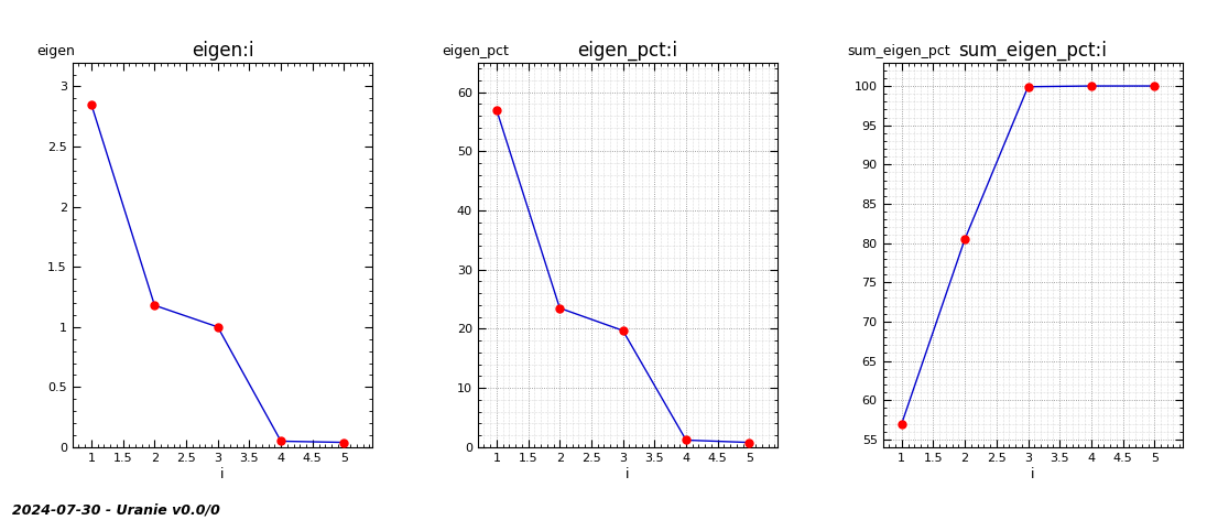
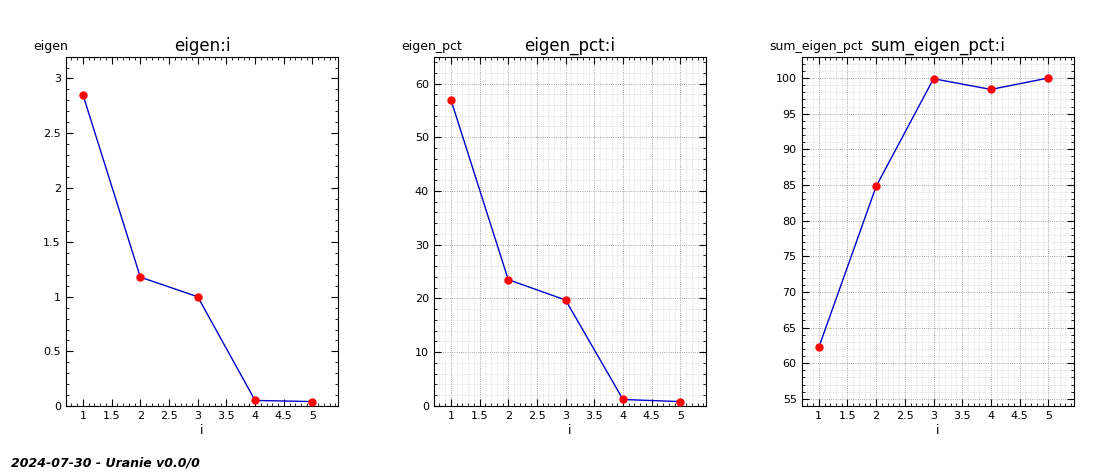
sum_eigen_pct:i/1: 57.0 -> 62.2
sum_eigen_pct:i/2: 80.5 -> 84.8
sum_eigen_pct:i/4: 100.0 -> 98.4
